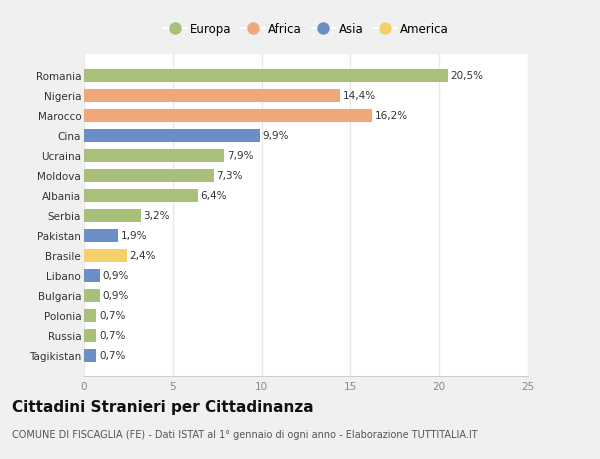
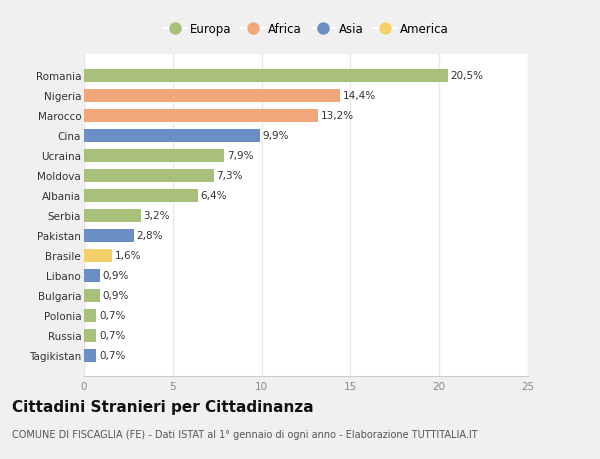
Marocco: 16,2% -> 13,2%
Pakistan: 1,9% -> 2,8%
Brasile: 2,4% -> 1,6%
